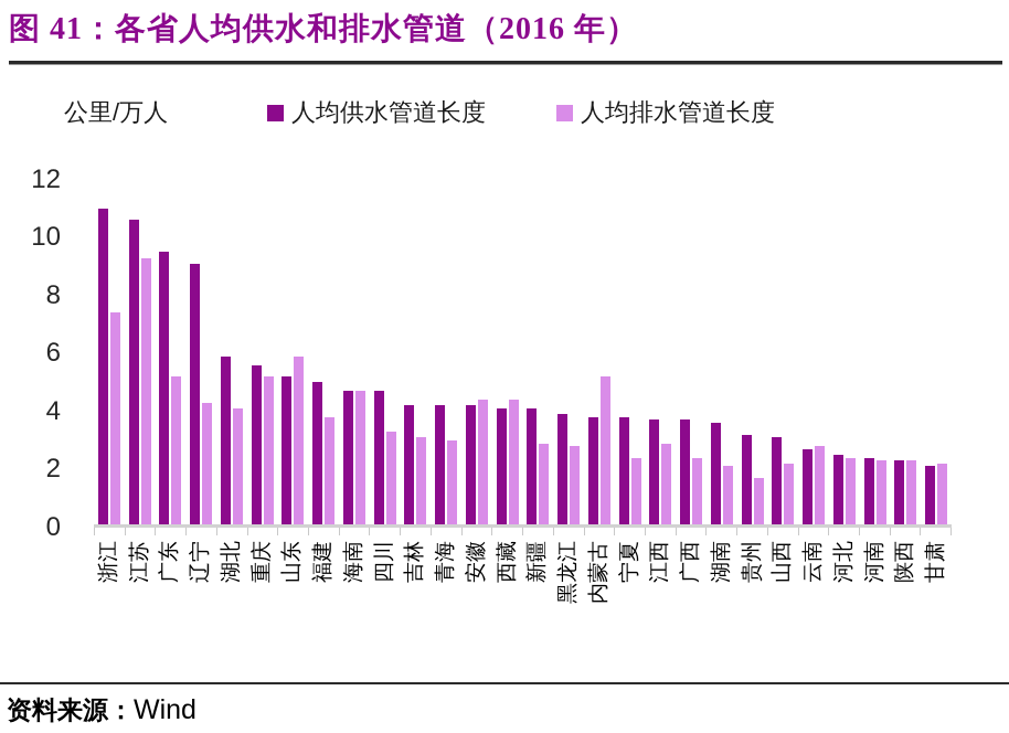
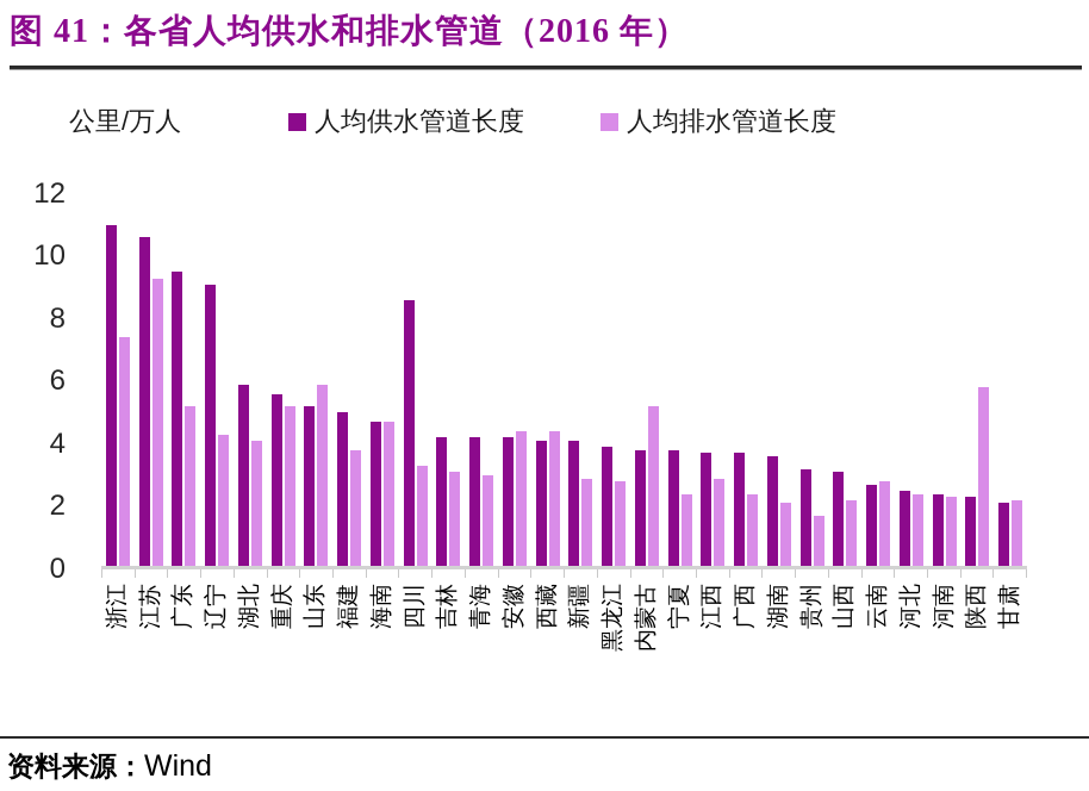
人均供水管道长度/四川: 4.6 -> 8.5
人均排水管道长度/陕西: 2.2 -> 5.7
